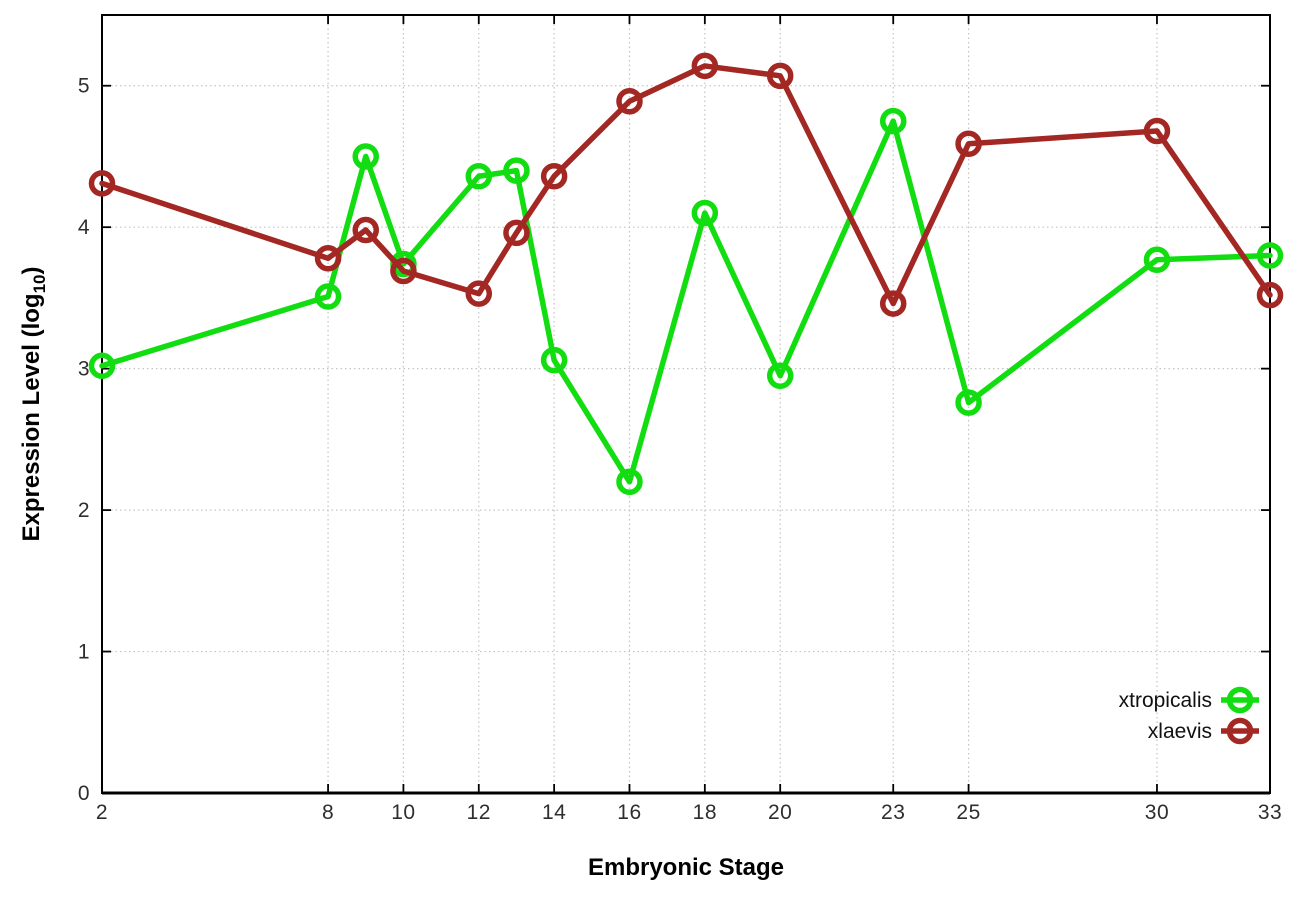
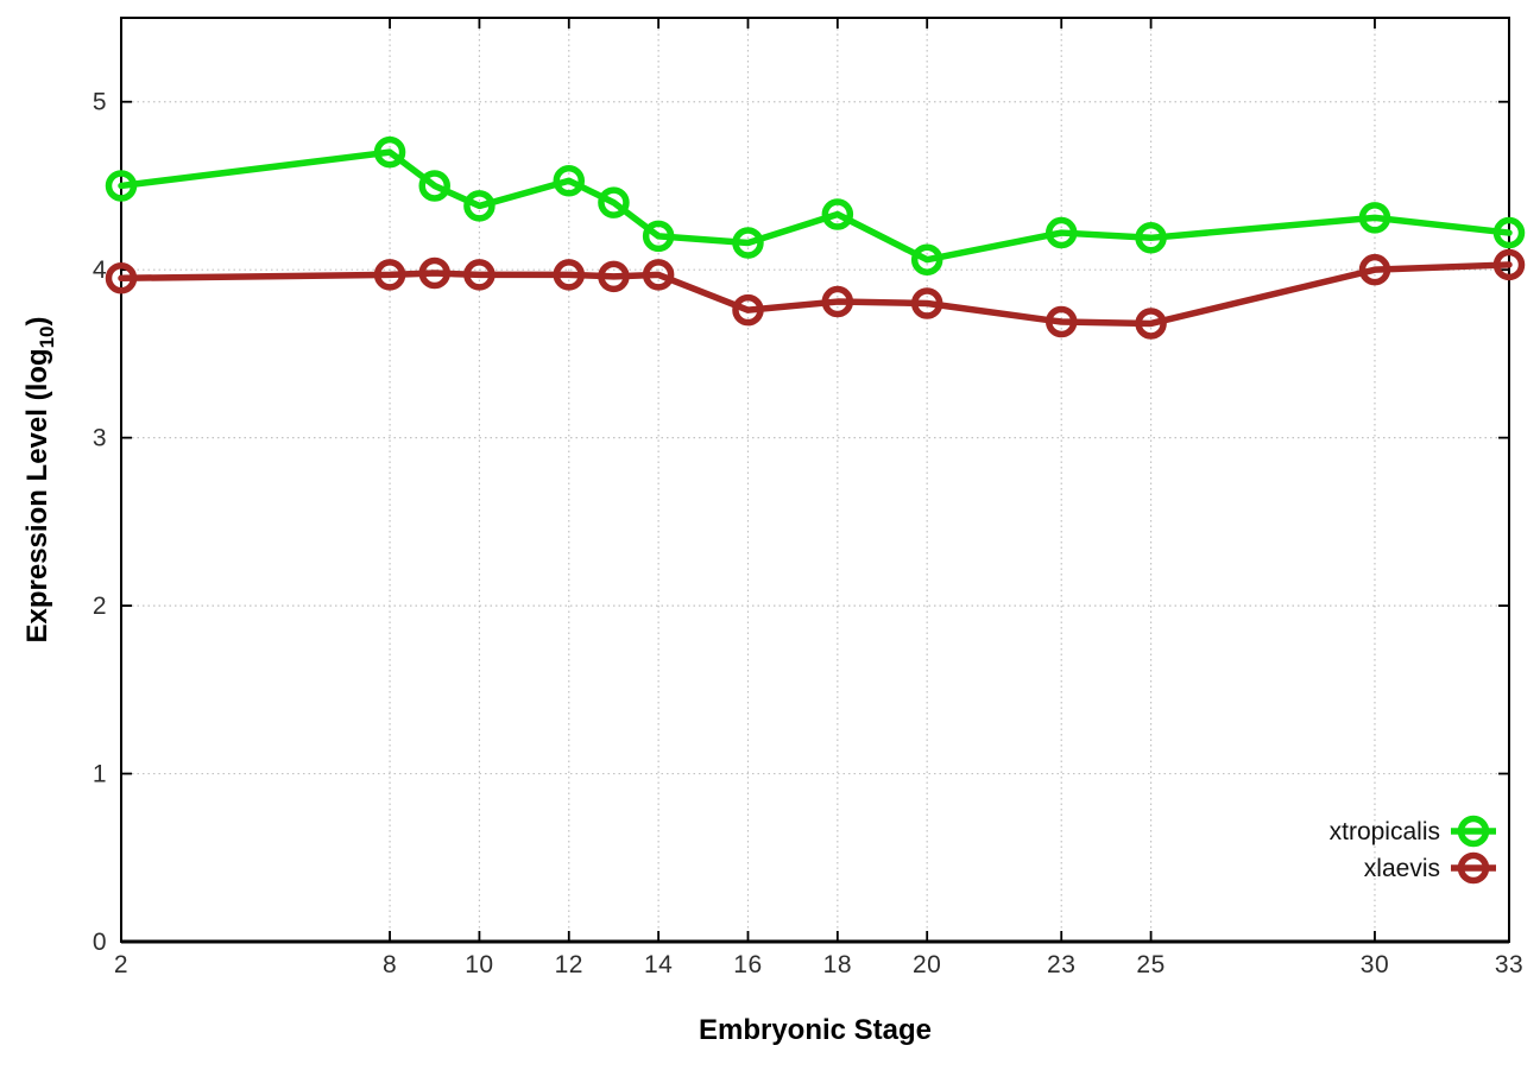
xtropicalis/2: 3.02 -> 4.50
xlaevis/2: 4.31 -> 3.95
xtropicalis/8: 3.51 -> 4.70
xlaevis/8: 3.78 -> 3.97
xtropicalis/10: 3.74 -> 4.38
xlaevis/10: 3.69 -> 3.97
xtropicalis/12: 4.36 -> 4.53
xlaevis/12: 3.53 -> 3.97
xtropicalis/14: 3.06 -> 4.20
xlaevis/14: 4.36 -> 3.97
xtropicalis/16: 2.20 -> 4.16
xlaevis/16: 4.89 -> 3.76
xtropicalis/18: 4.10 -> 4.33
xlaevis/18: 5.14 -> 3.81
xtropicalis/20: 2.95 -> 4.06
xlaevis/20: 5.07 -> 3.80
xtropicalis/23: 4.75 -> 4.22
xlaevis/23: 3.46 -> 3.69
xtropicalis/25: 2.76 -> 4.19
xlaevis/25: 4.59 -> 3.68
xtropicalis/30: 3.77 -> 4.31
xlaevis/30: 4.68 -> 4.00
xtropicalis/33: 3.80 -> 4.22
xlaevis/33: 3.52 -> 4.03
